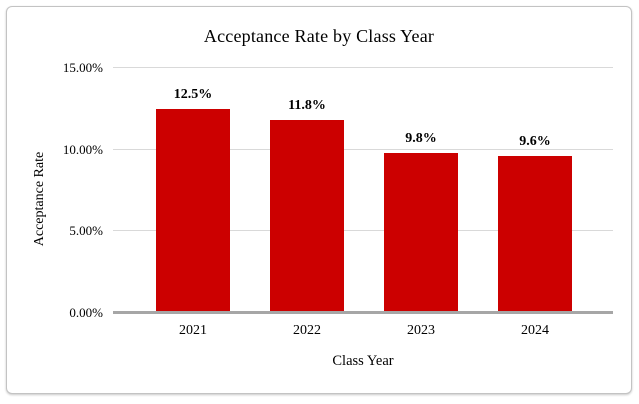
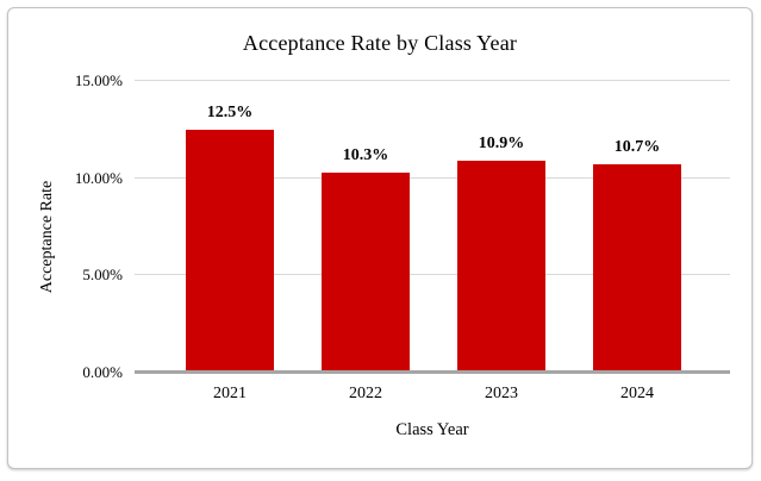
2022: 11.8% -> 10.3%
2023: 9.8% -> 10.9%
2024: 9.6% -> 10.7%
